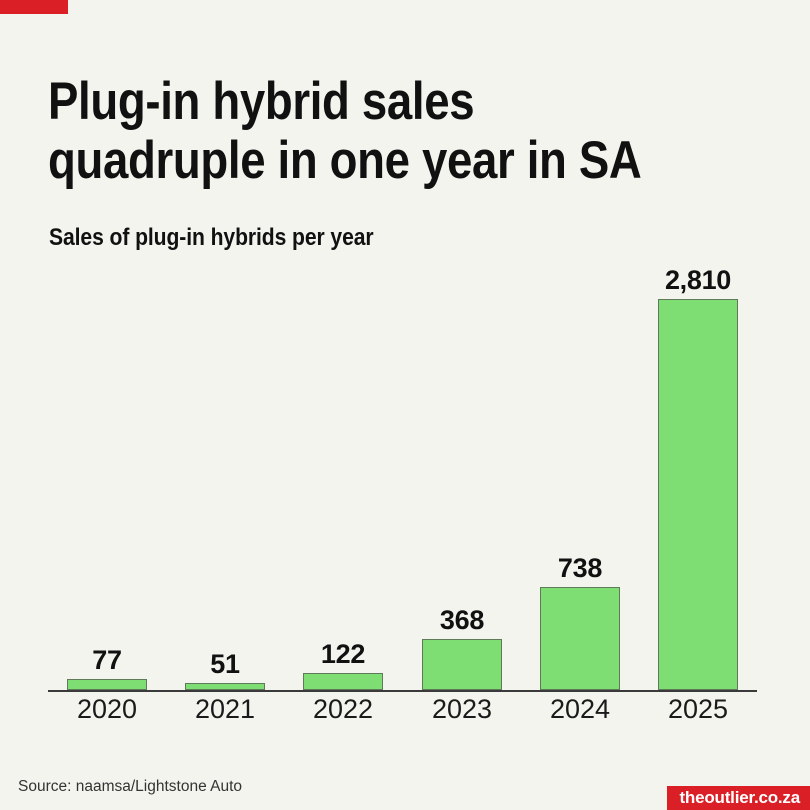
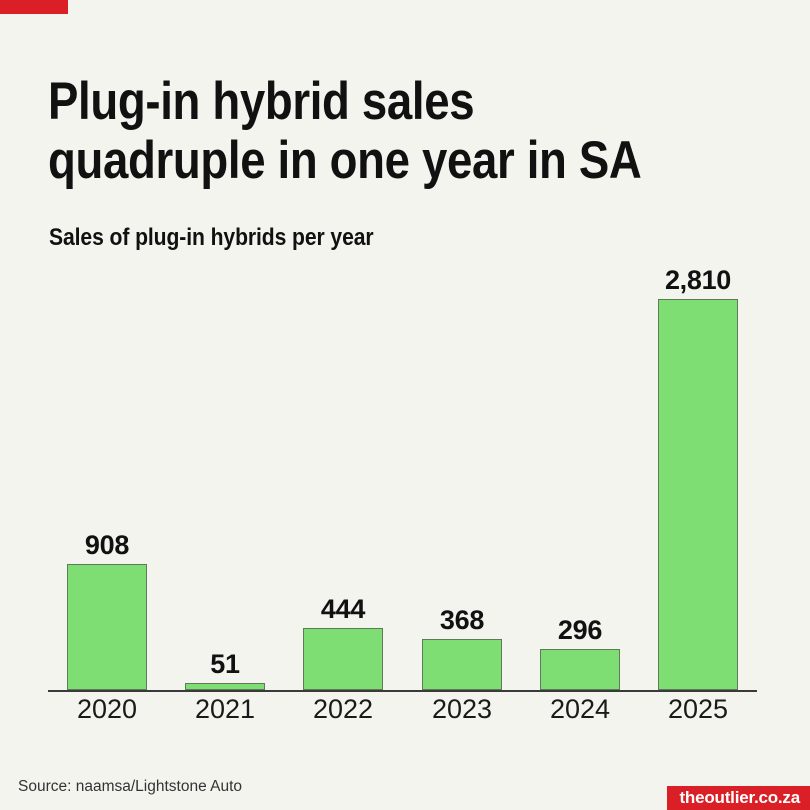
2020: 77 -> 908
2022: 122 -> 444
2024: 738 -> 296
